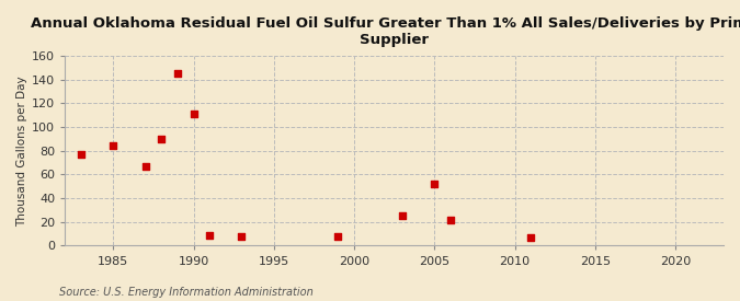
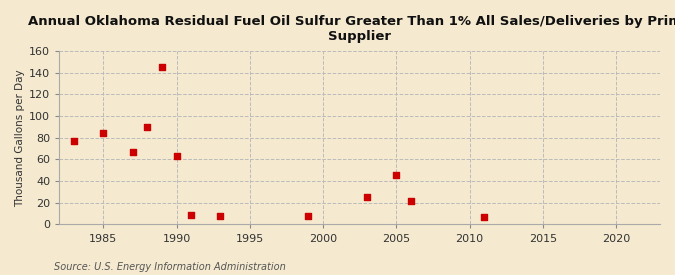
1990: 111 -> 63
2005: 52 -> 46
